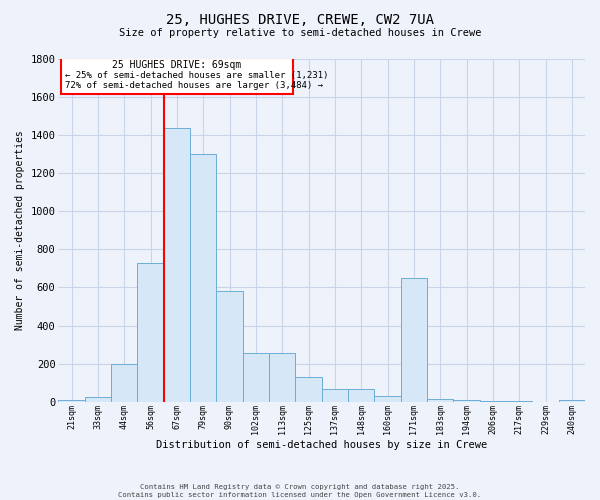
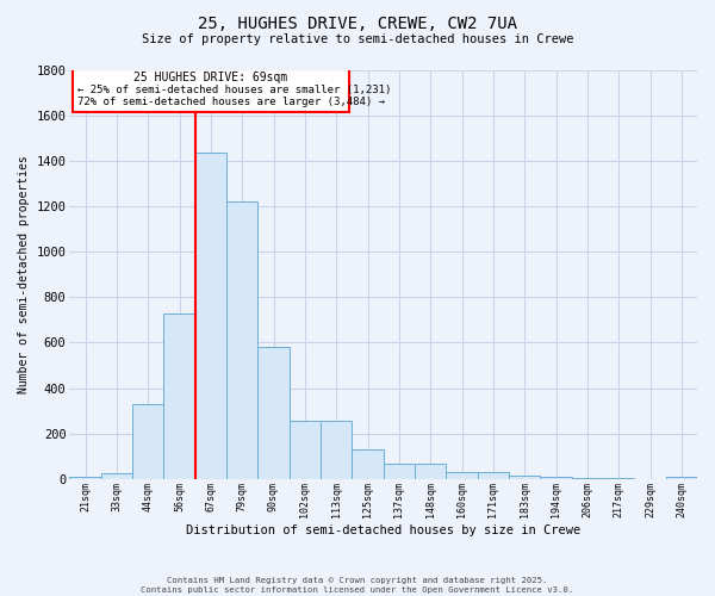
44sqm: 200 -> 330
79sqm: 1300 -> 1220
171sqm: 650 -> 30
